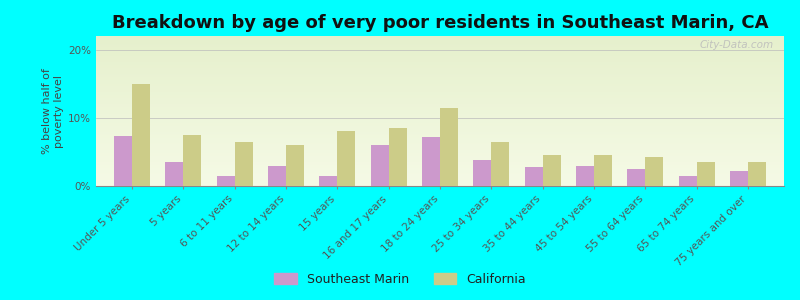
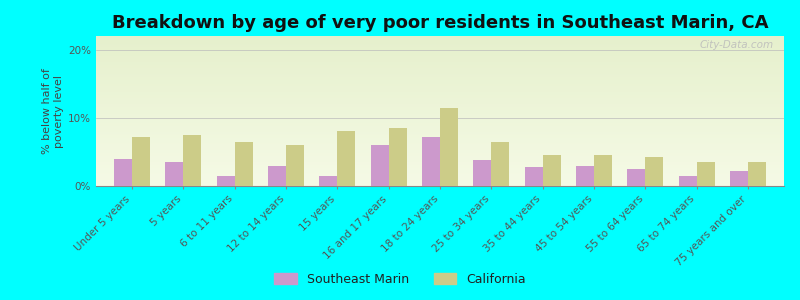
Southeast Marin/Under 5 years: 7.4% -> 4.0%
California/Under 5 years: 15.0% -> 7.2%
